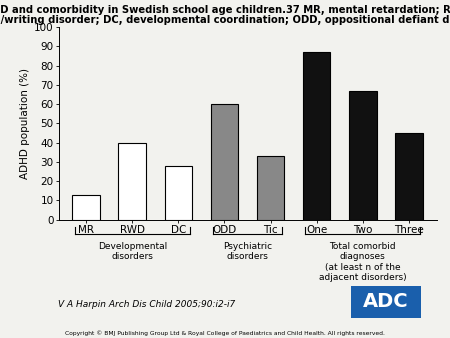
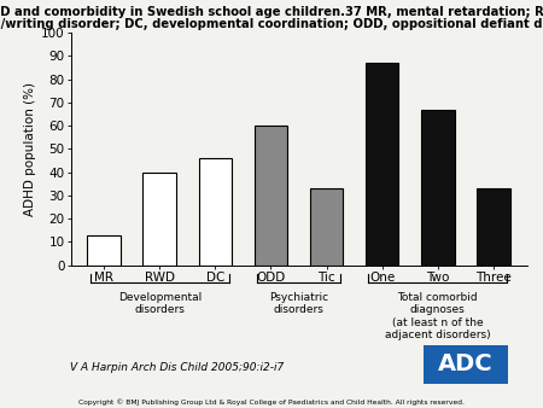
DC: 28 -> 46
Three: 45 -> 33
